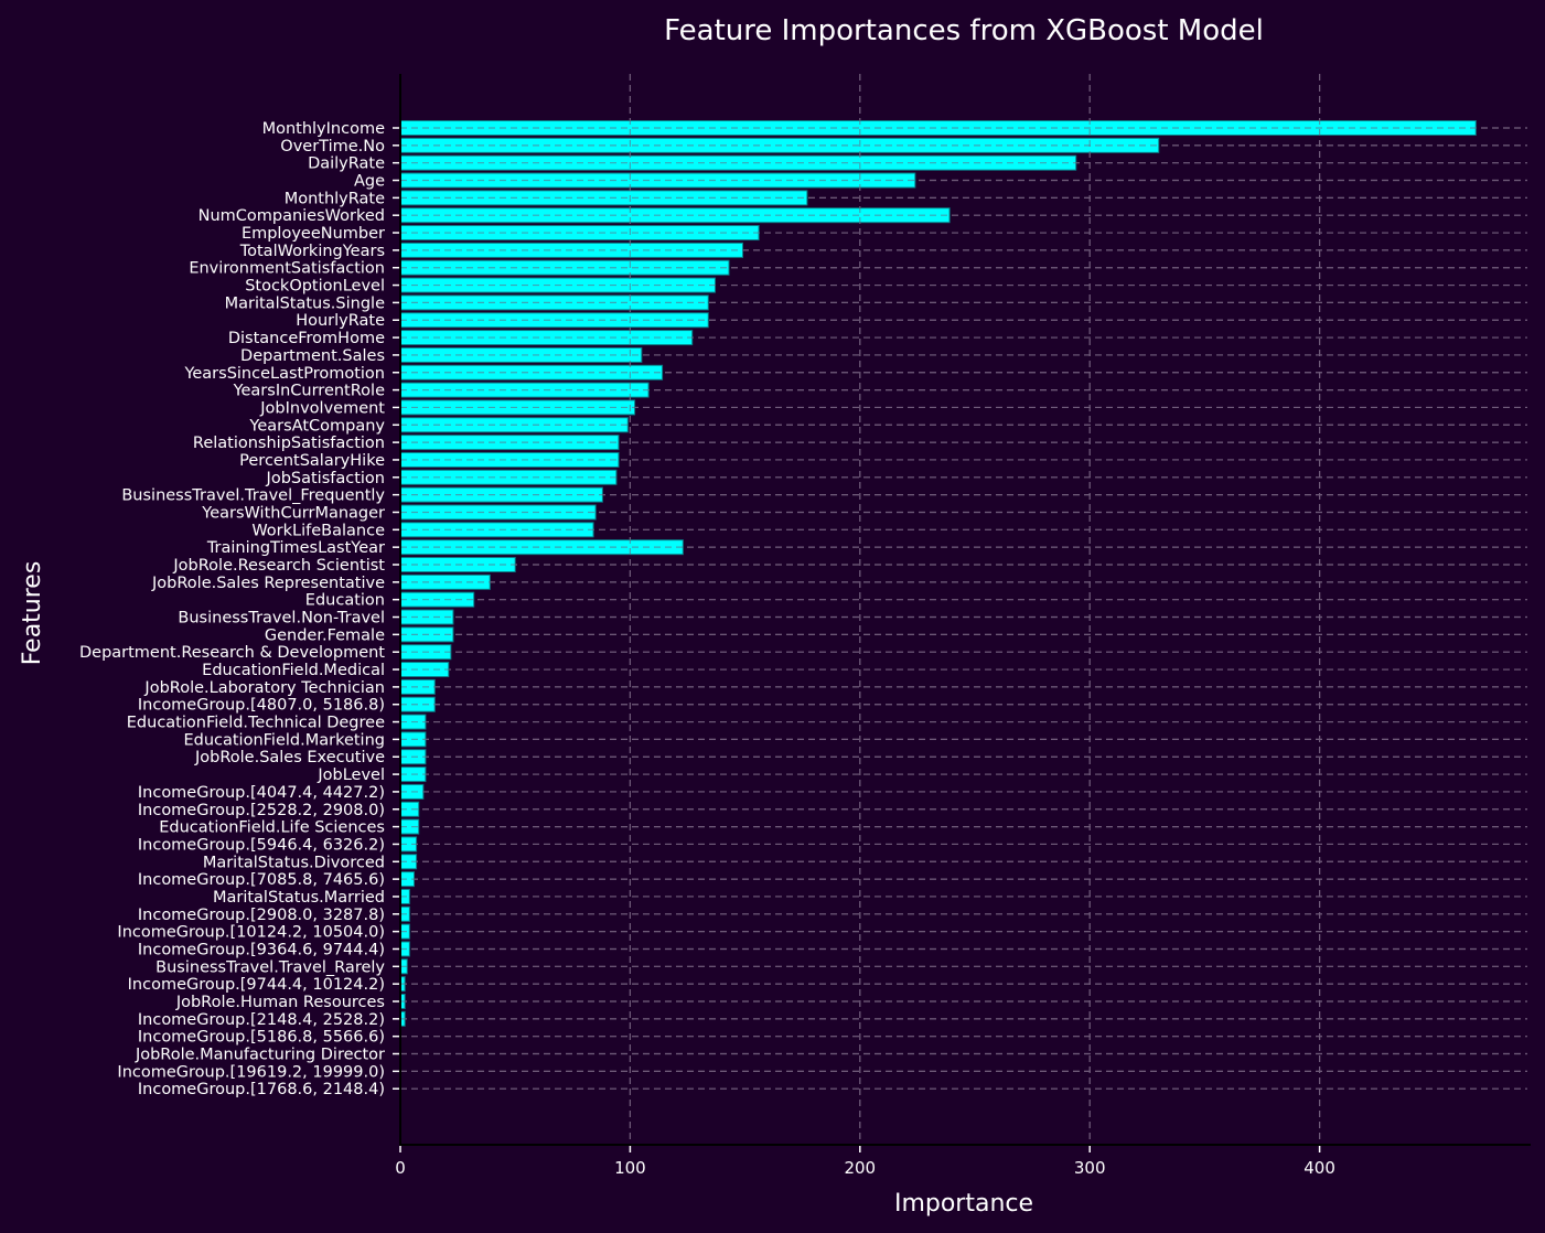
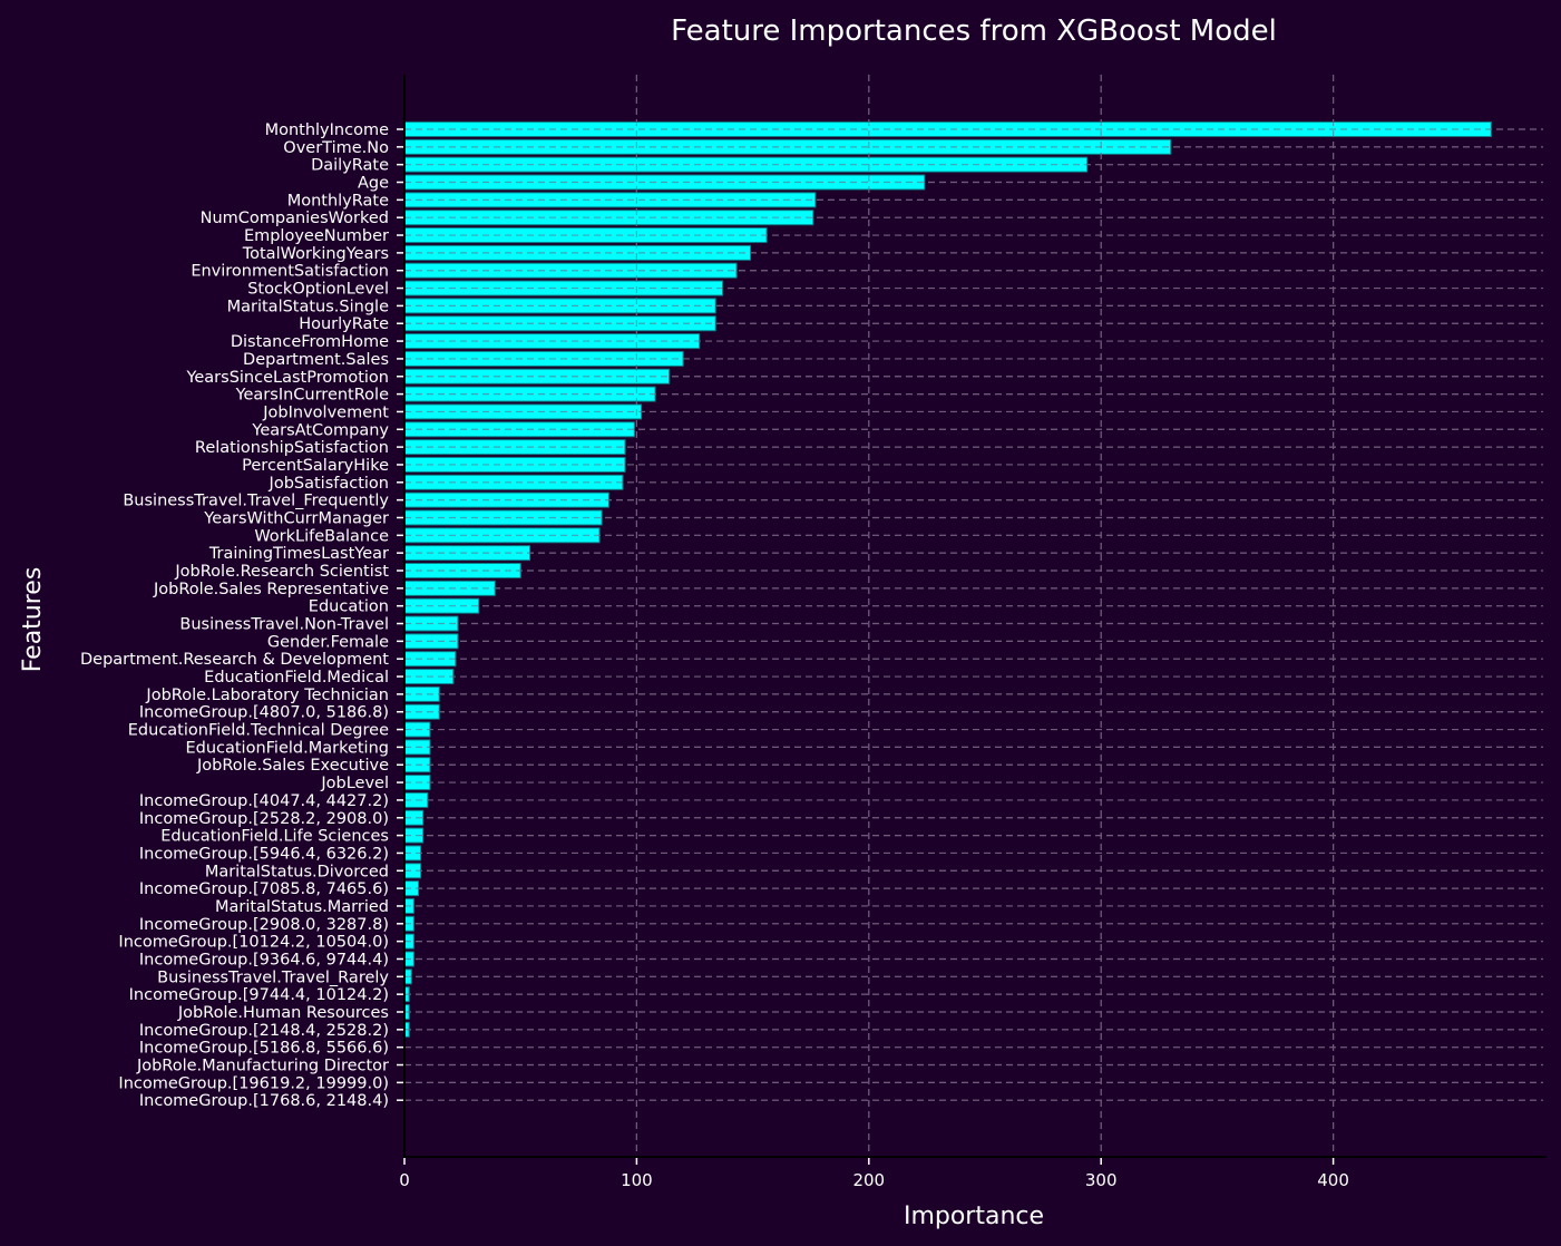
NumCompaniesWorked: 239 -> 176
Department.Sales: 105 -> 120
TrainingTimesLastYear: 123 -> 54
